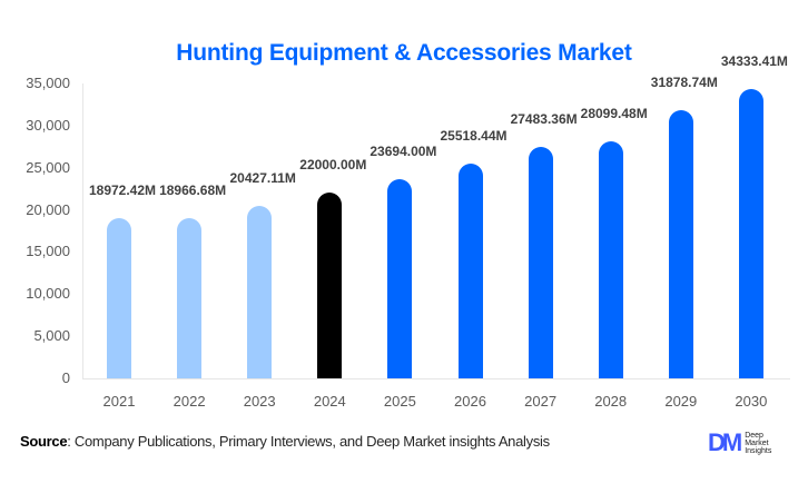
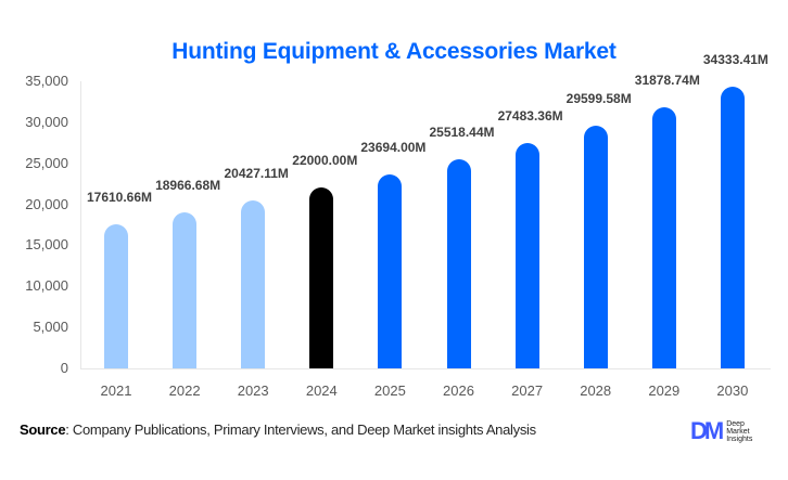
2021: 18972.42M -> 17610.66M
2028: 28099.48M -> 29599.58M
